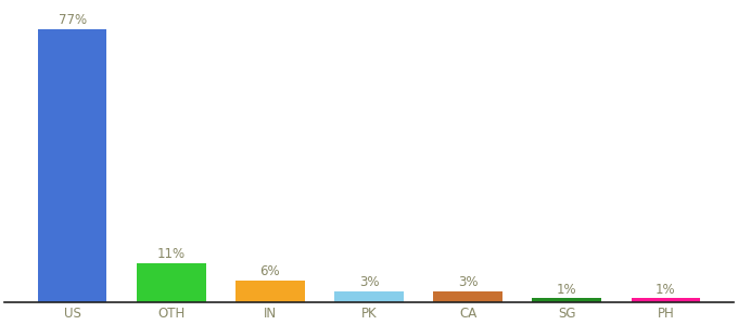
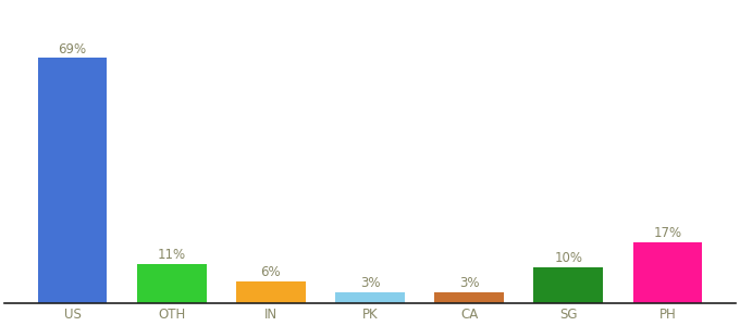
US: 77% -> 69%
SG: 1% -> 10%
PH: 1% -> 17%
